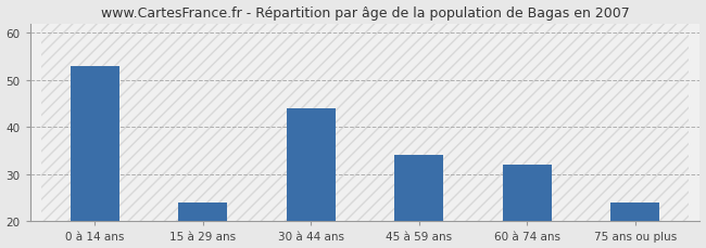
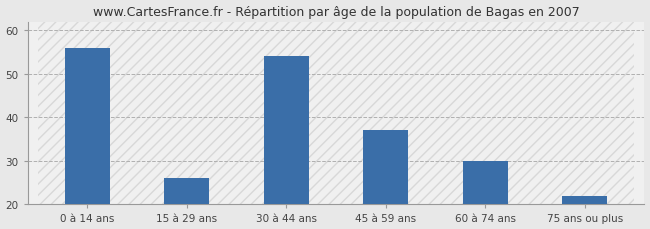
0 à 14 ans: 53 -> 56
15 à 29 ans: 24 -> 26
30 à 44 ans: 44 -> 54
45 à 59 ans: 34 -> 37
60 à 74 ans: 32 -> 30
75 ans ou plus: 24 -> 22
